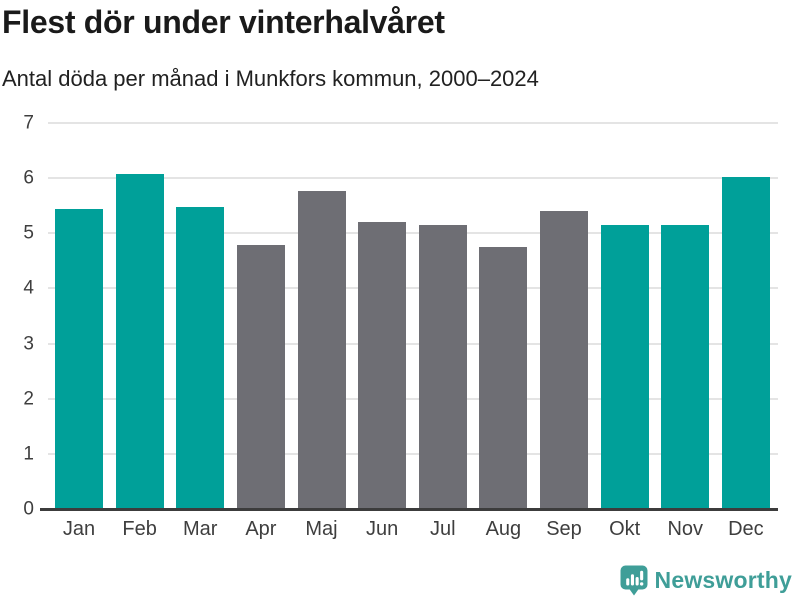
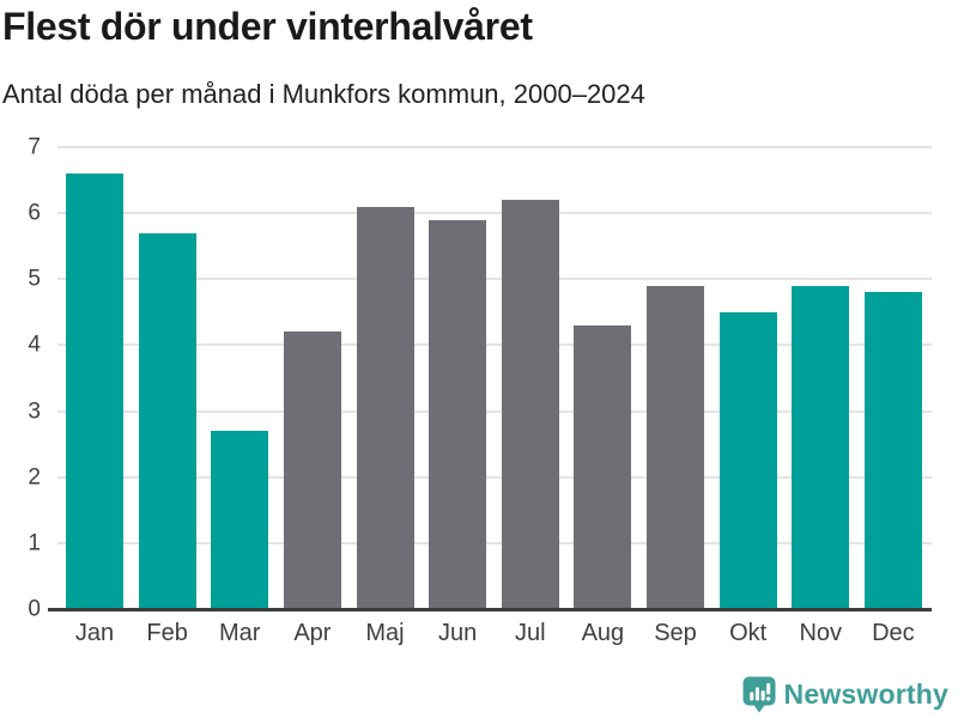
Jan: 5.4 -> 6.6
Feb: 6.1 -> 5.7
Mar: 5.5 -> 2.7
Apr: 4.8 -> 4.2
Maj: 5.8 -> 6.1
Jun: 5.2 -> 5.9
Jul: 5.2 -> 6.2
Aug: 4.8 -> 4.3
Sep: 5.4 -> 4.9
Okt: 5.2 -> 4.5
Nov: 5.2 -> 4.9
Dec: 6.0 -> 4.8
